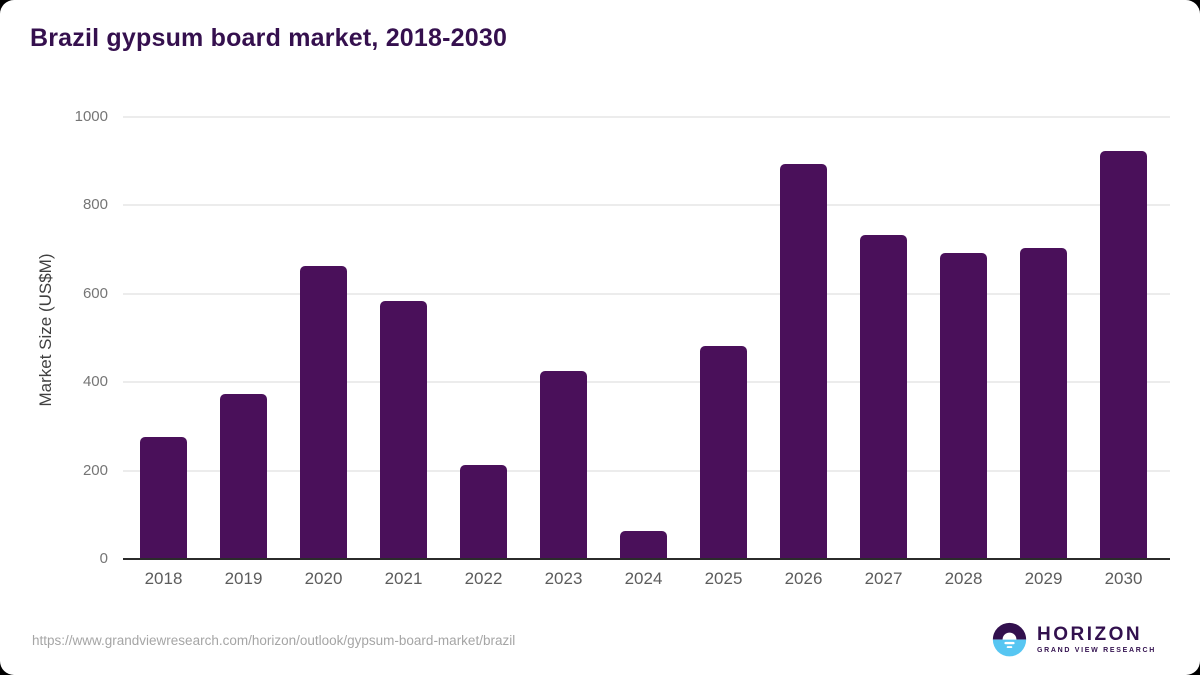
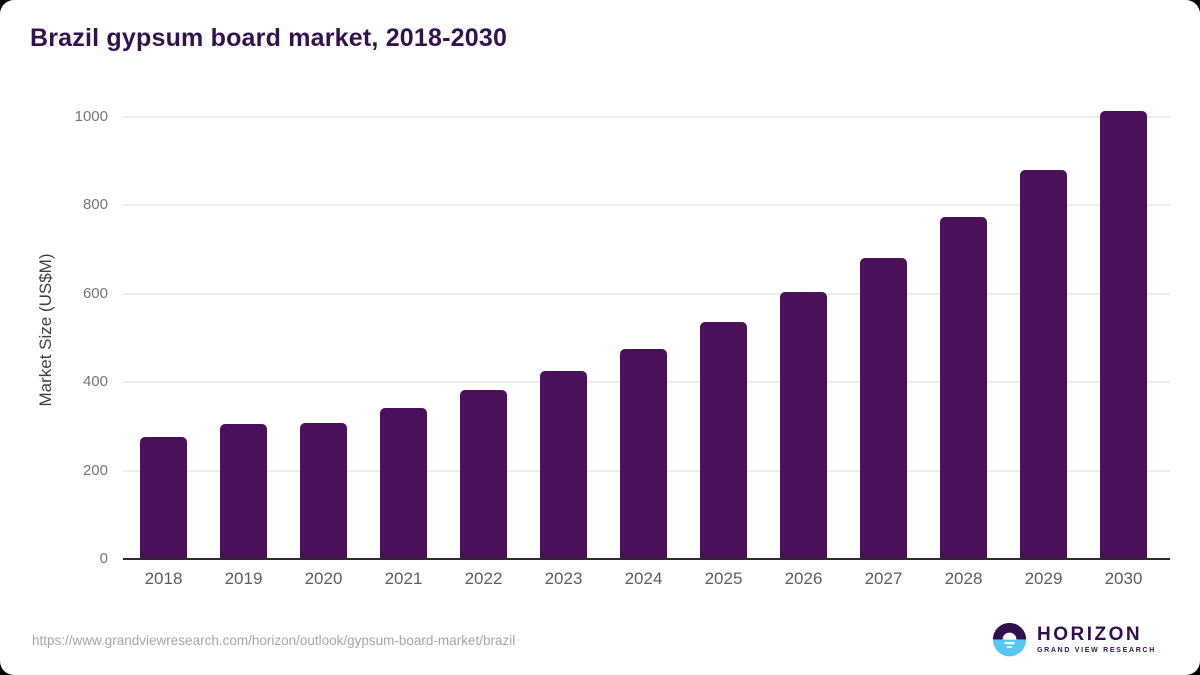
2019: 370 -> 300
2020: 660 -> 300
2021: 580 -> 340
2022: 210 -> 380
2024: 60 -> 470
2025: 480 -> 530
2026: 890 -> 600
2027: 730 -> 680
2028: 690 -> 770
2029: 700 -> 880
2030: 920 -> 1010
